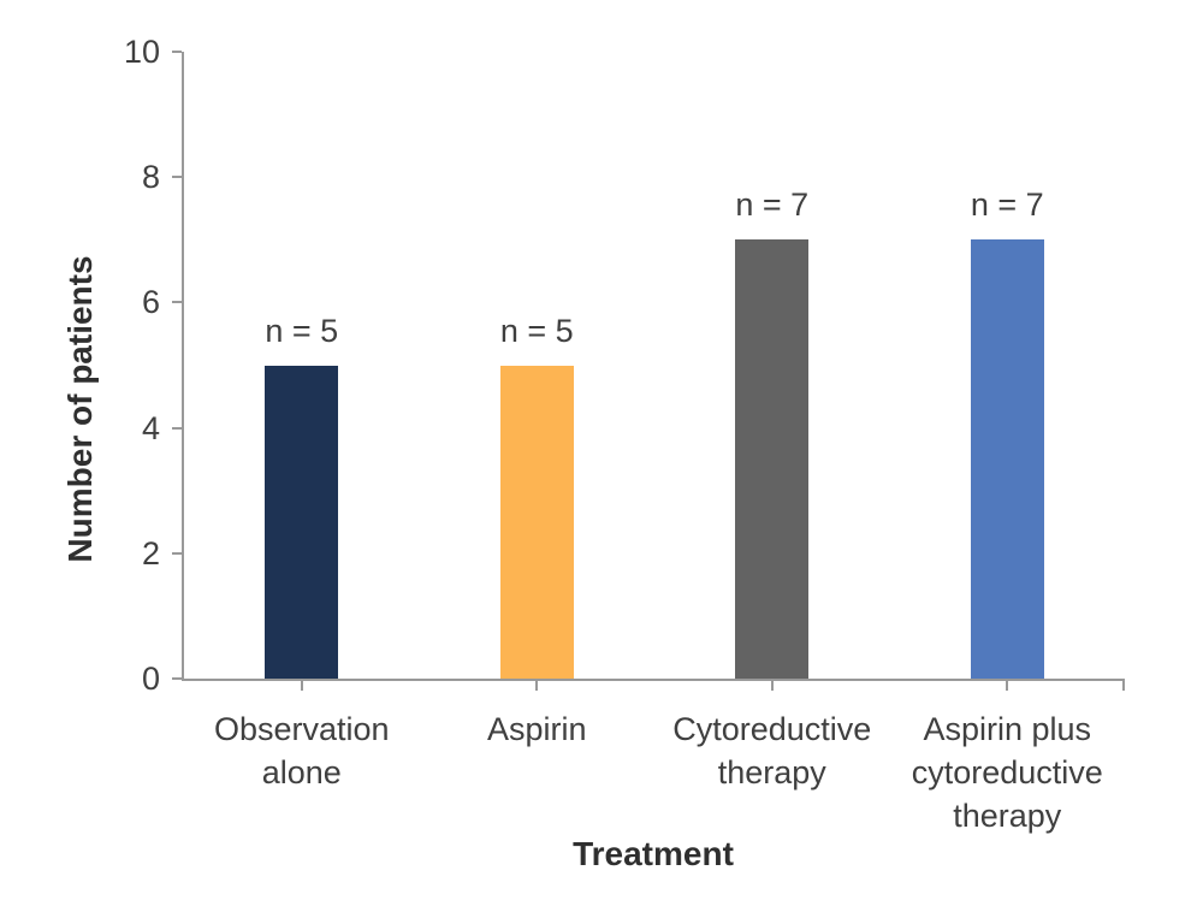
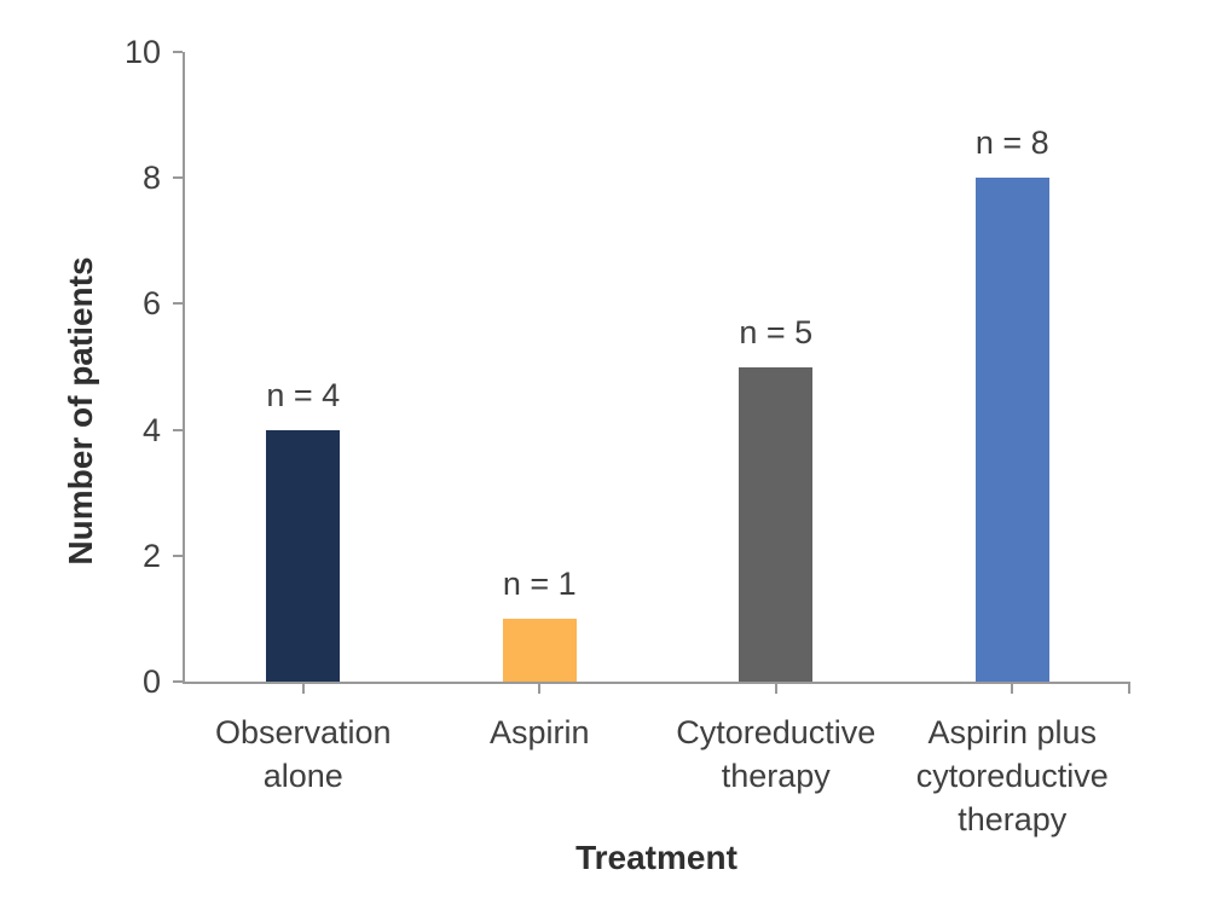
Observation alone: 5 -> 4
Aspirin: 5 -> 1
Cytoreductive therapy: 7 -> 5
Aspirin plus cytoreductive therapy: 7 -> 8
